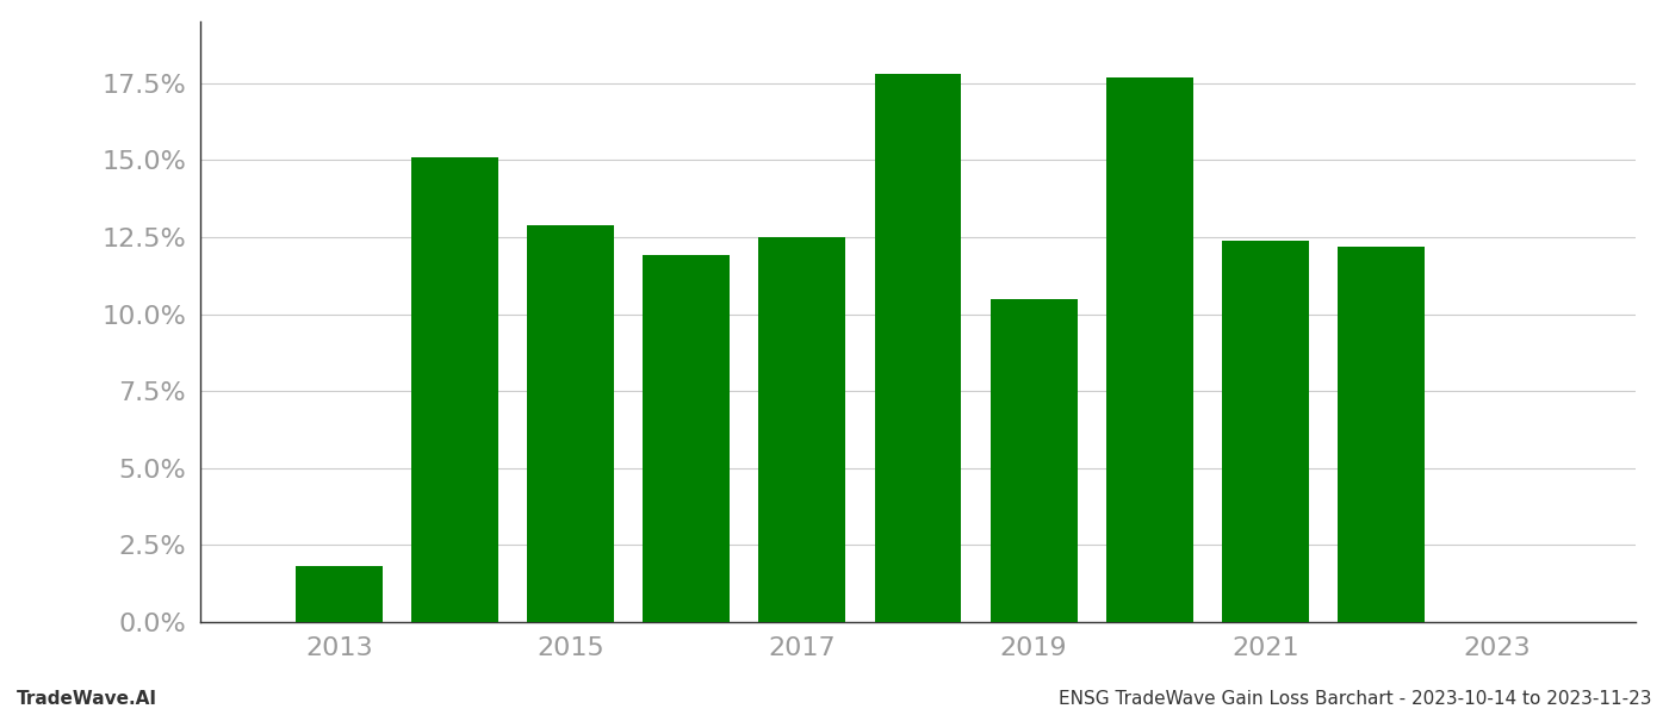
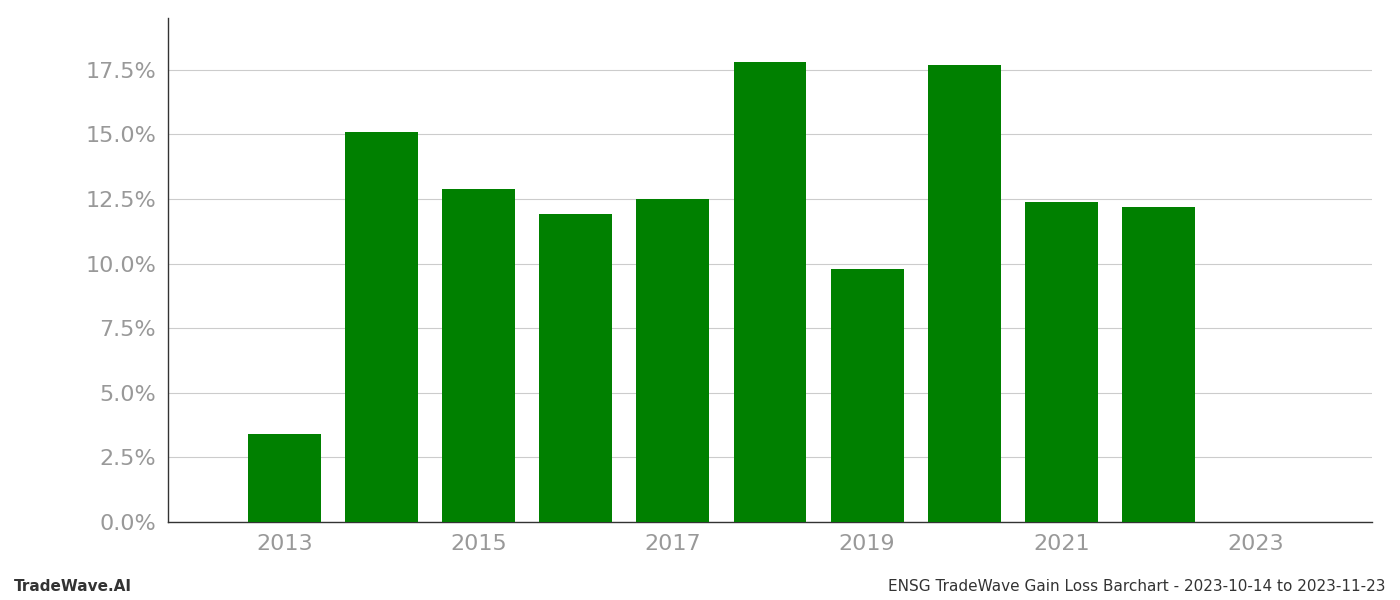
2013: 1.8% -> 3.4%
2019: 10.5% -> 9.8%
